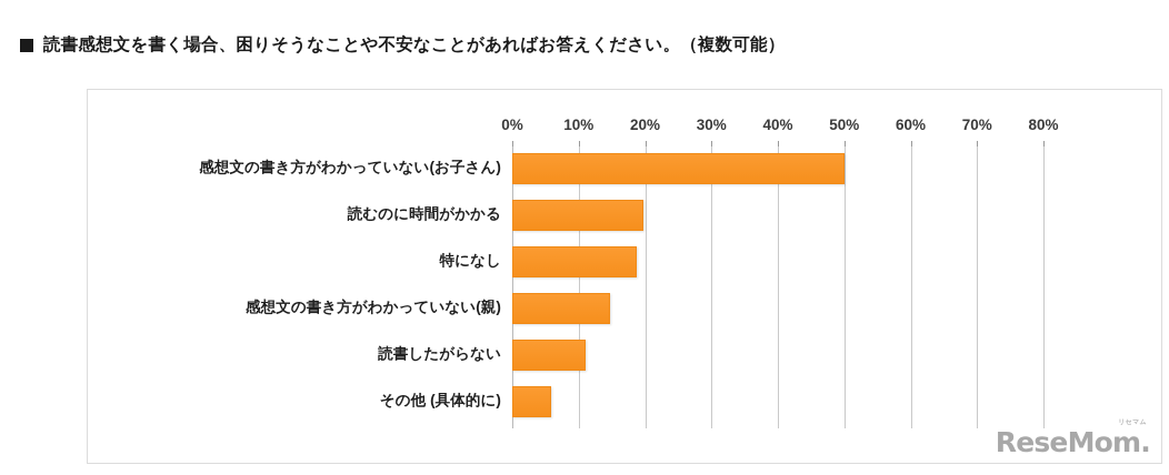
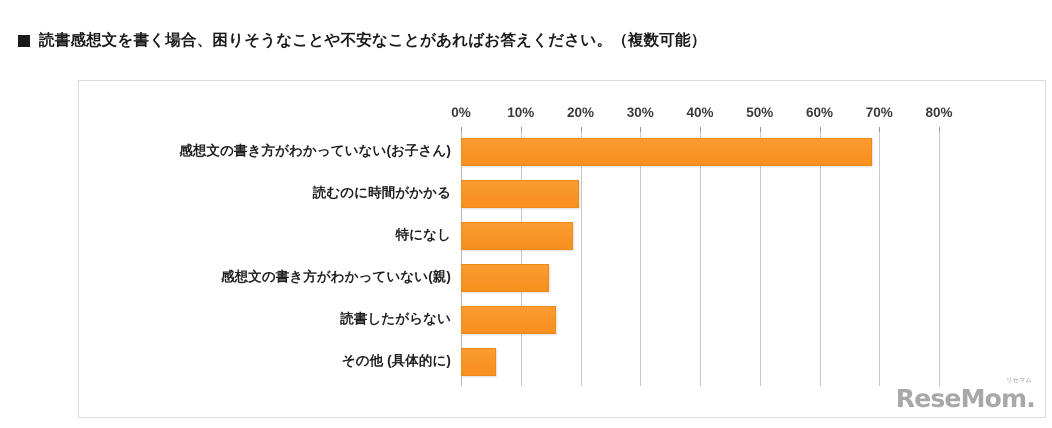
感想文の書き方がわかっていない(お子さん): 50% -> 69%
読書したがらない: 11% -> 16%
